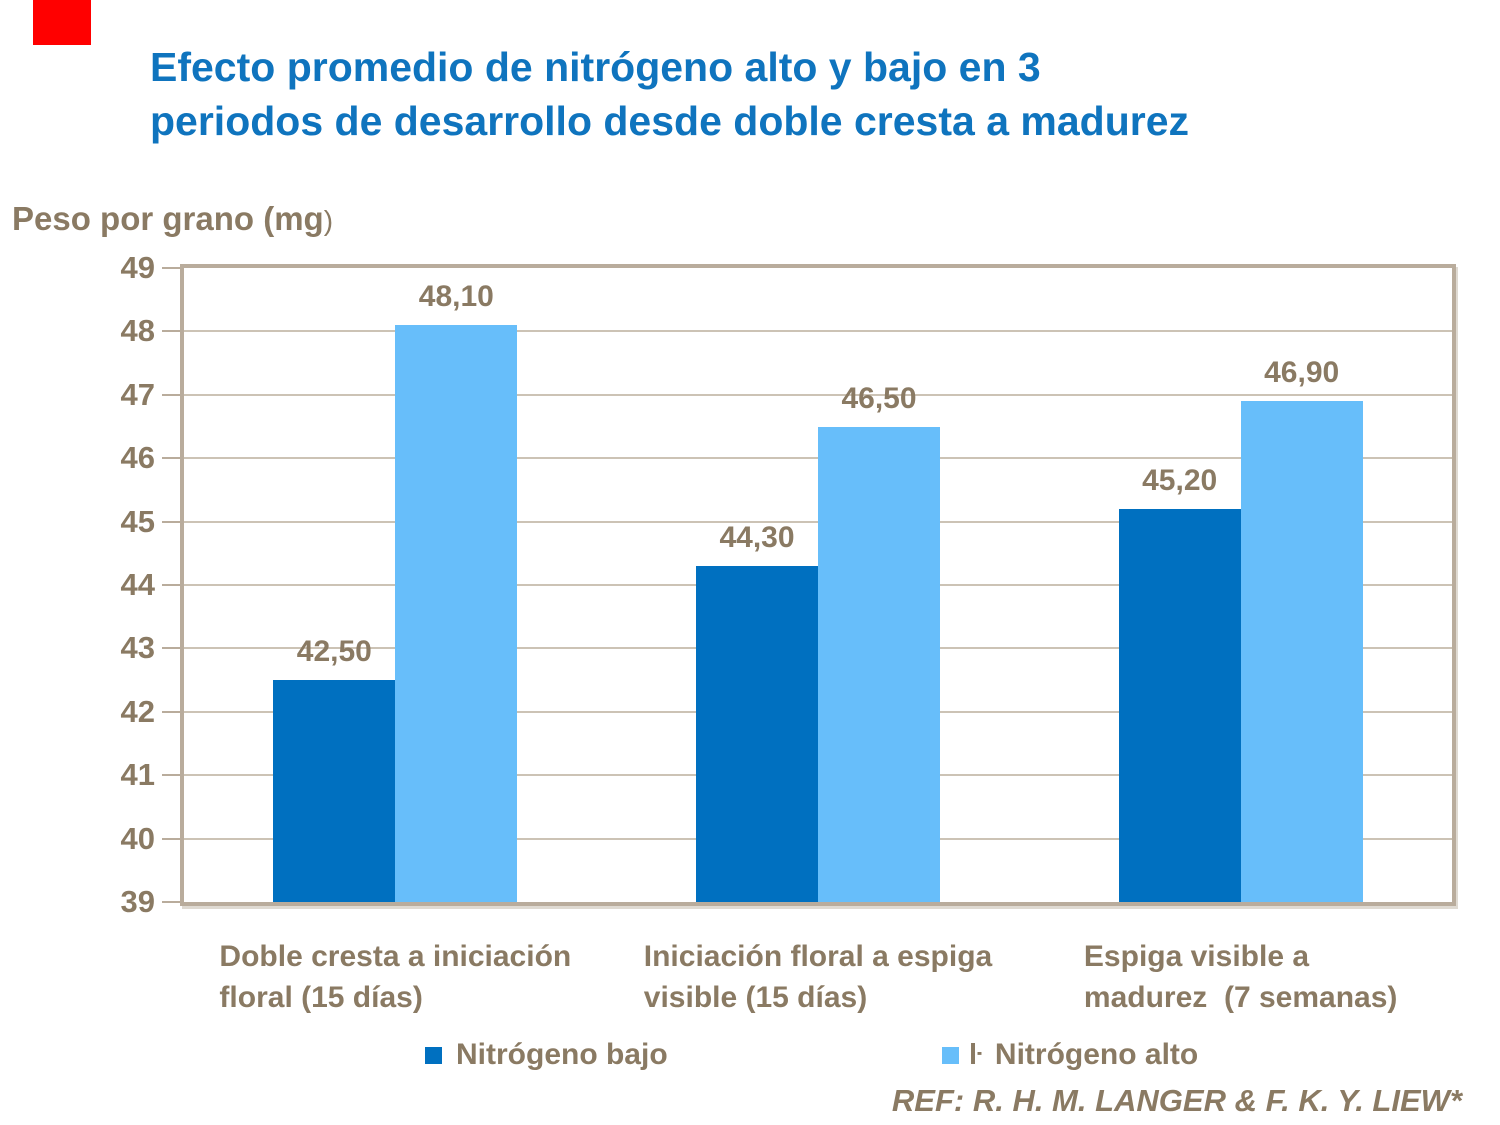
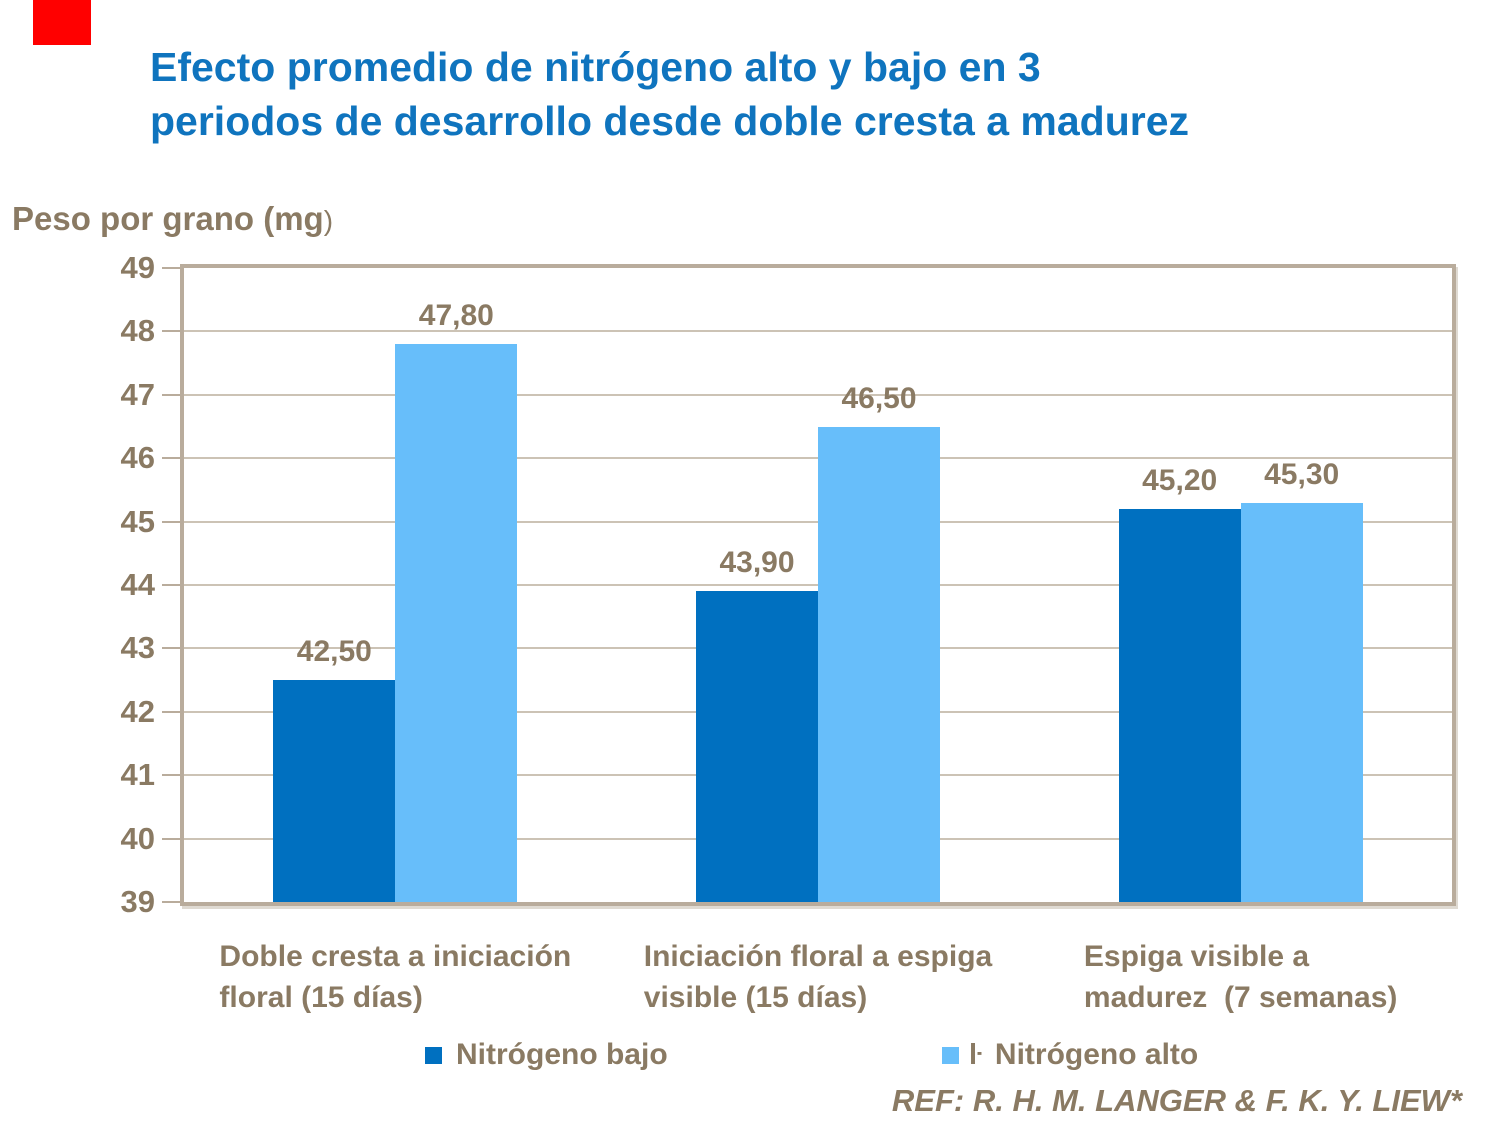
Nitrógeno alto/Doble cresta a iniciación floral (15 días): 48,10 -> 47,80
Nitrógeno bajo/Iniciación floral a espiga visible (15 días): 44,30 -> 43,90
Nitrógeno alto/Espiga visible a madurez (7 semanas): 46,90 -> 45,30
